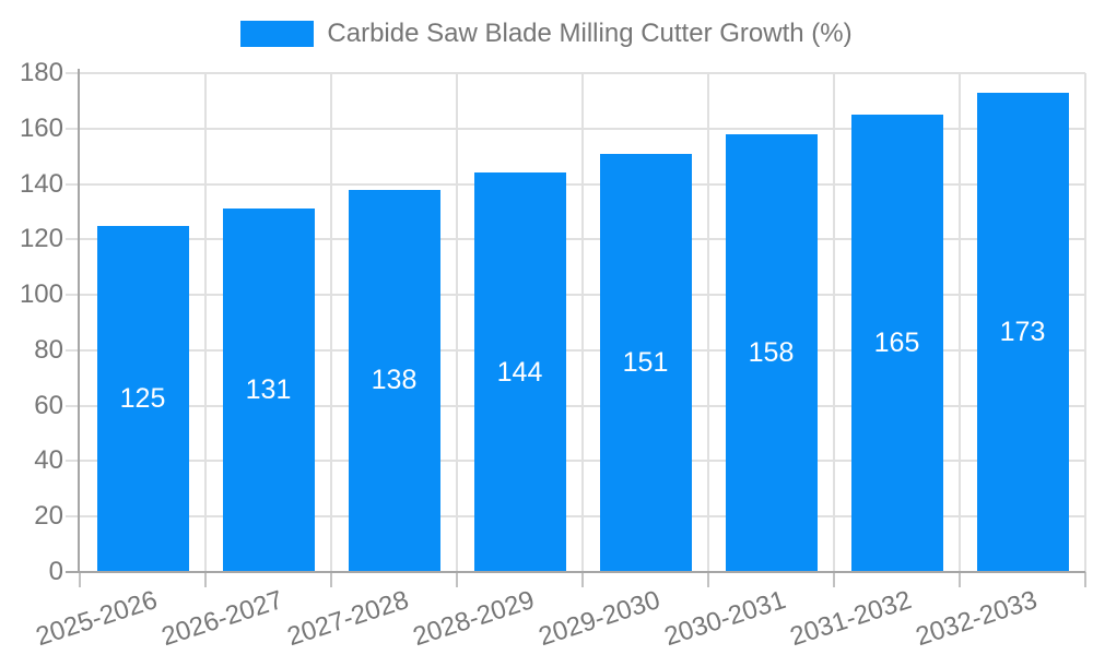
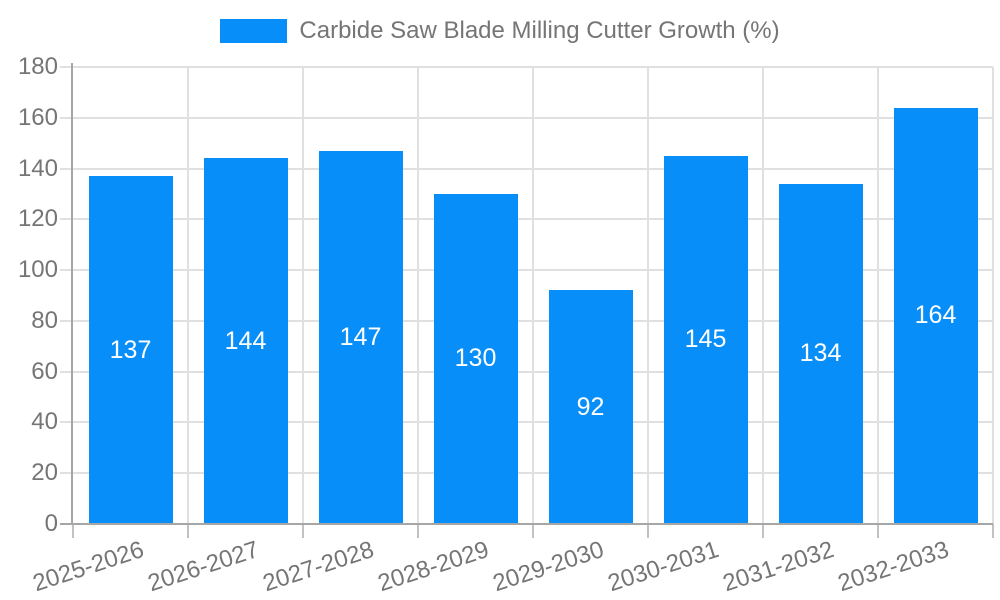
2025-2026: 125 -> 137
2026-2027: 131 -> 144
2027-2028: 138 -> 147
2028-2029: 144 -> 130
2029-2030: 151 -> 92
2030-2031: 158 -> 145
2031-2032: 165 -> 134
2032-2033: 173 -> 164
